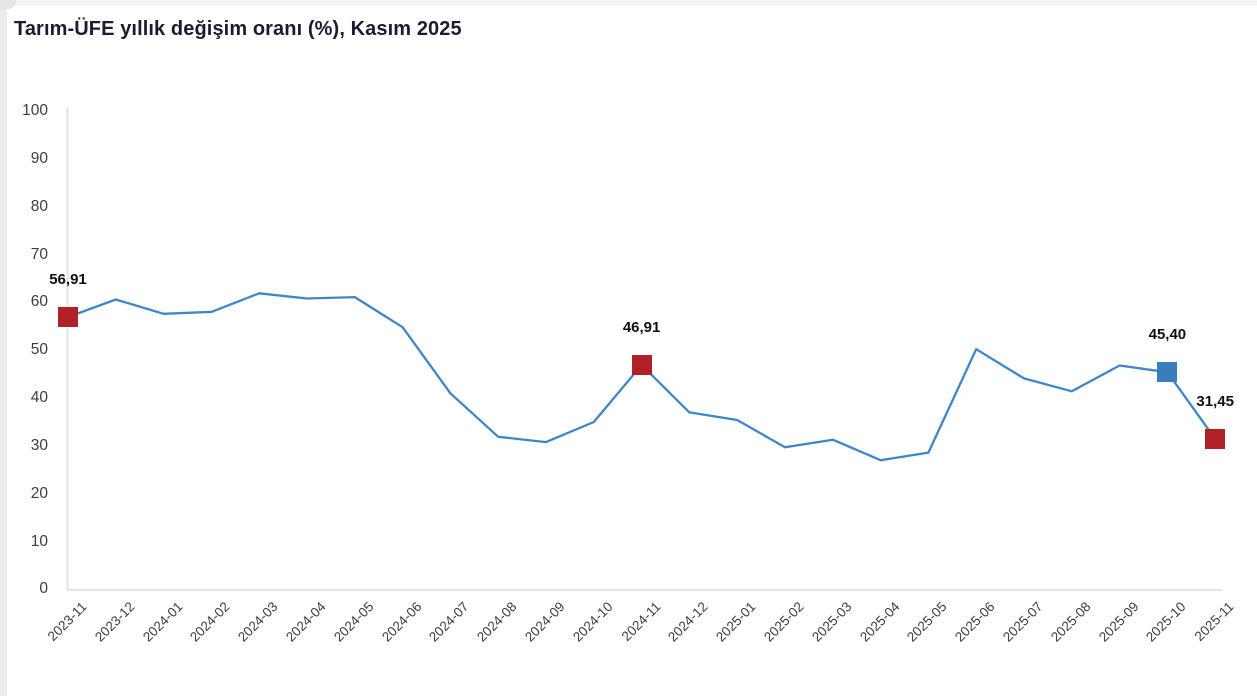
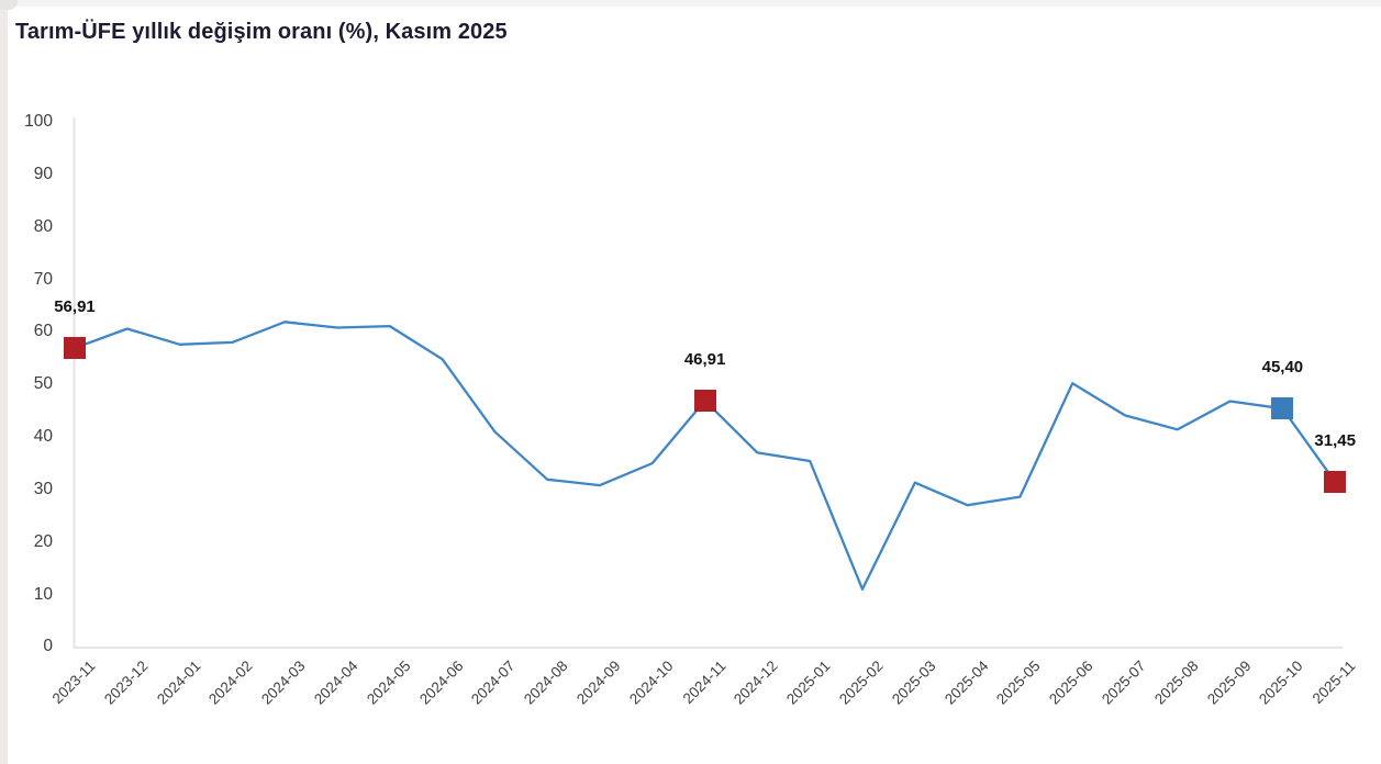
2025-02: 30 -> 11
